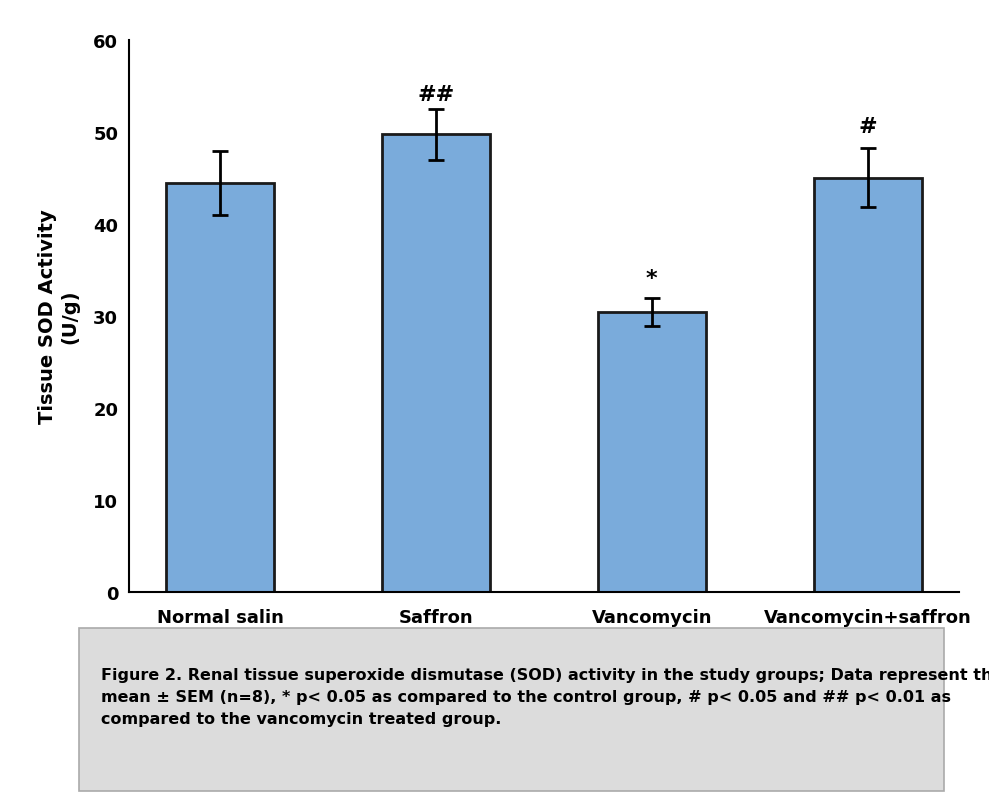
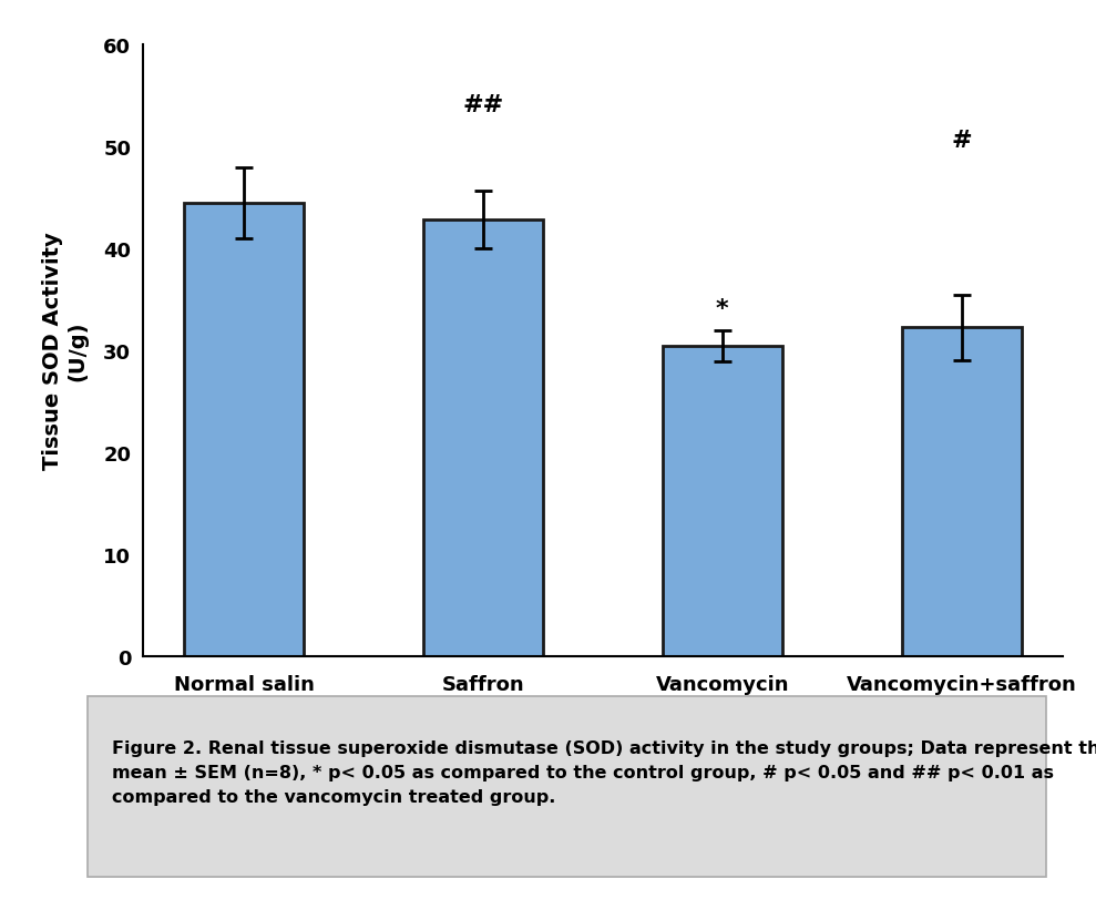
Saffron: 49.7 -> 42.8
Vancomycin+saffron: 45.0 -> 32.2
